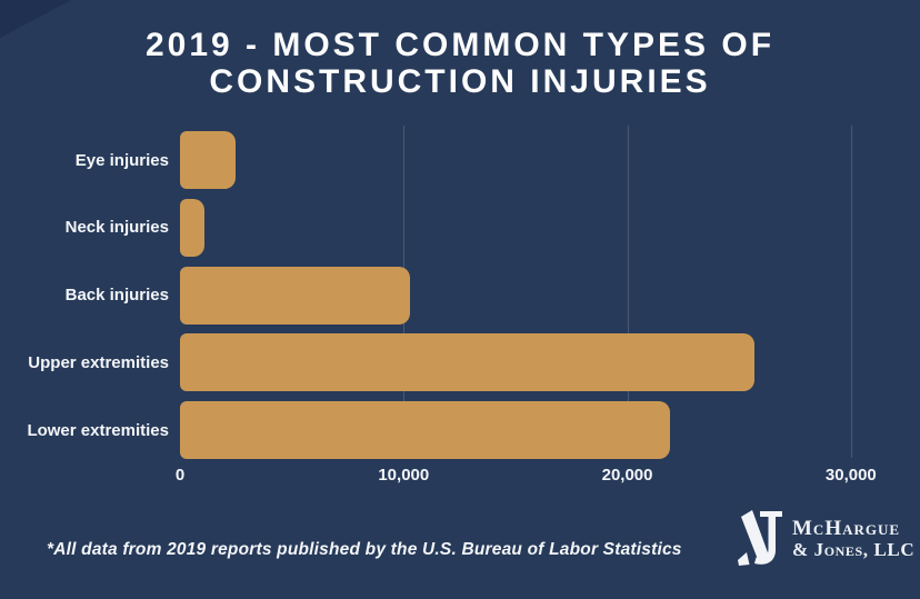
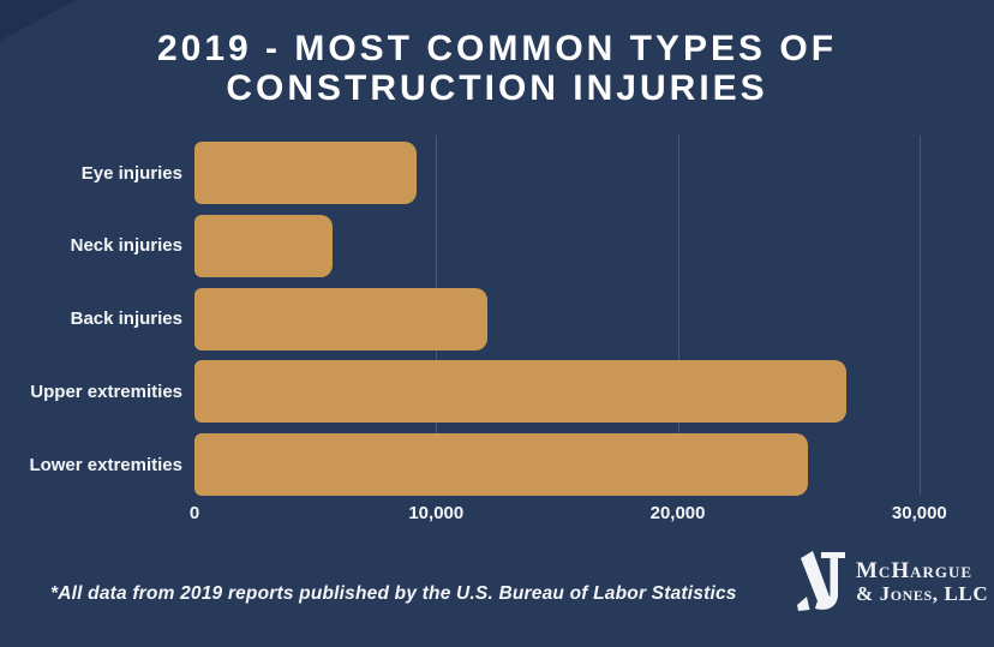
Eye injuries: 2500 -> 9200
Neck injuries: 1100 -> 5700
Back injuries: 10300 -> 12100
Upper extremities: 25700 -> 27000
Lower extremities: 21900 -> 25400
